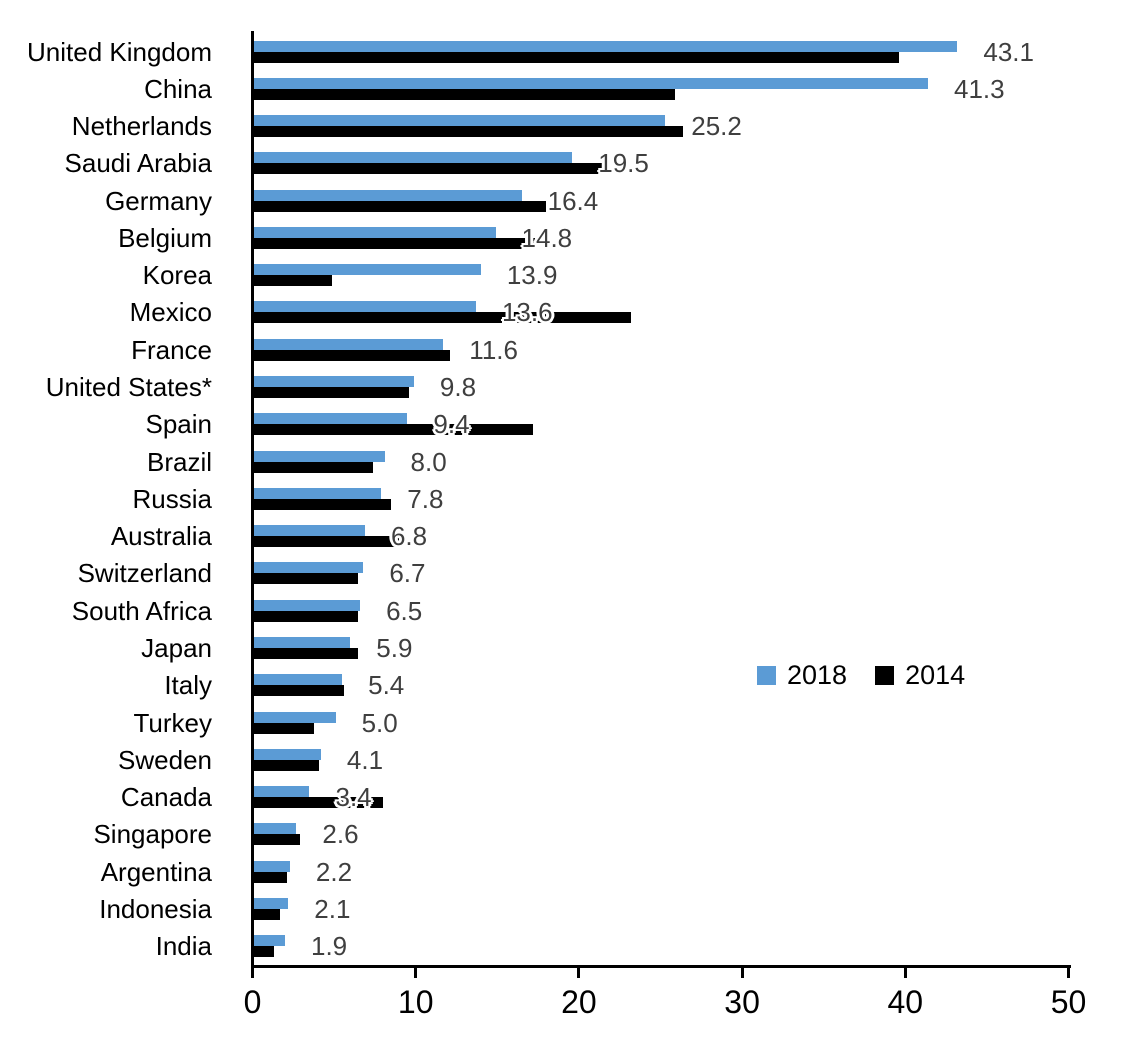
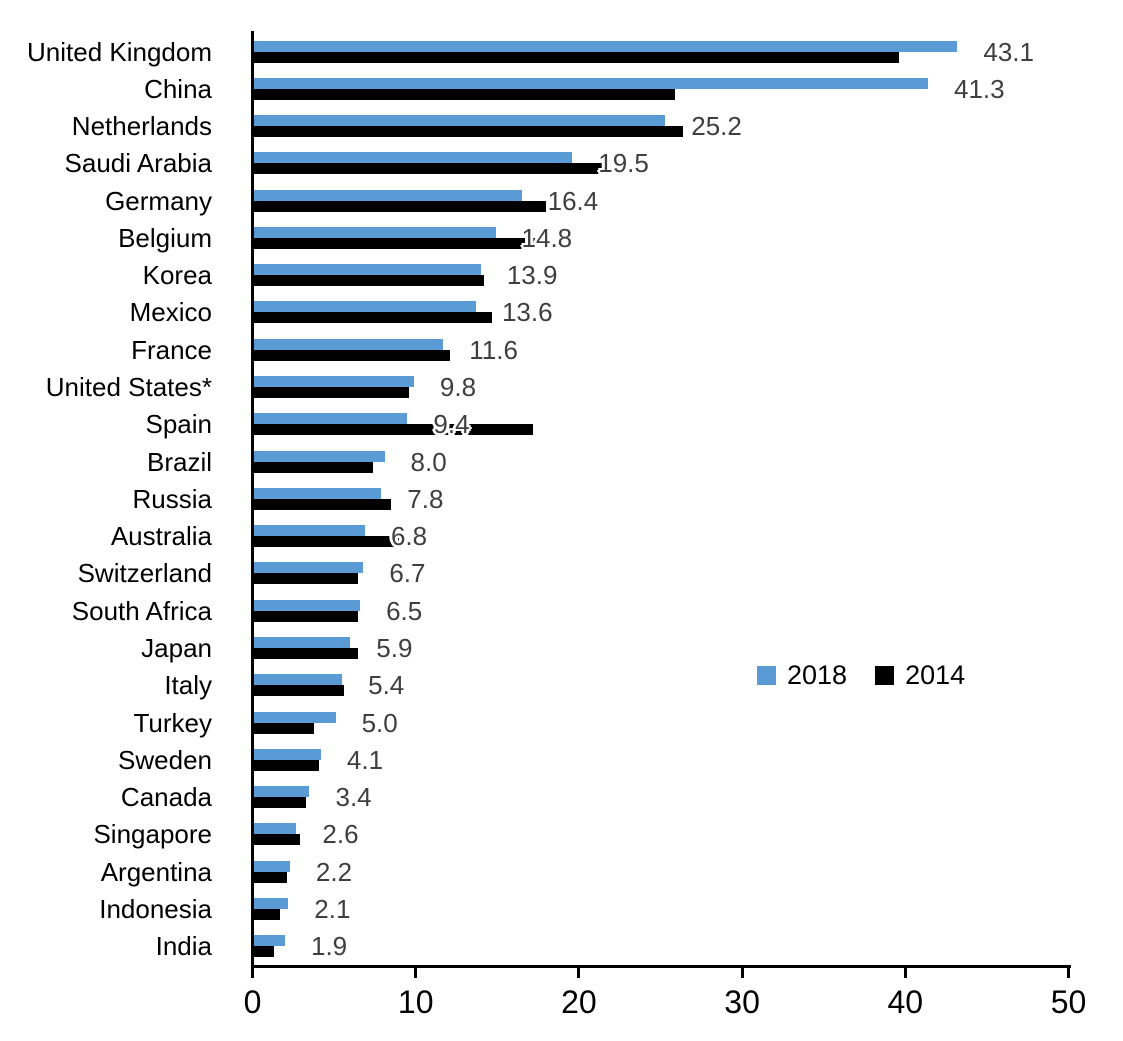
2014/Korea: 4.8 -> 14.1
2014/Mexico: 23.1 -> 14.6
2014/Canada: 7.9 -> 3.2
